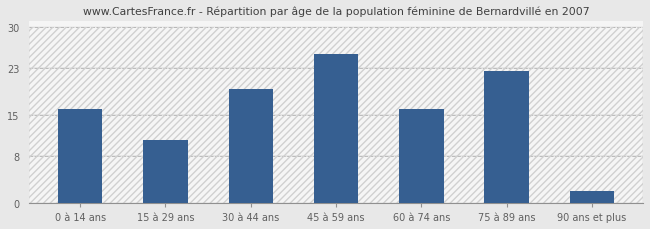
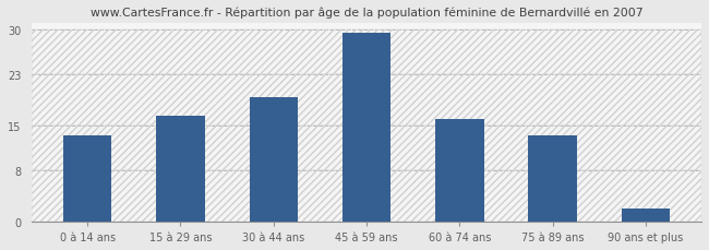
0 à 14 ans: 16.0 -> 13.5
15 à 29 ans: 10.8 -> 16.5
45 à 59 ans: 25.4 -> 29.5
75 à 89 ans: 22.6 -> 13.5
